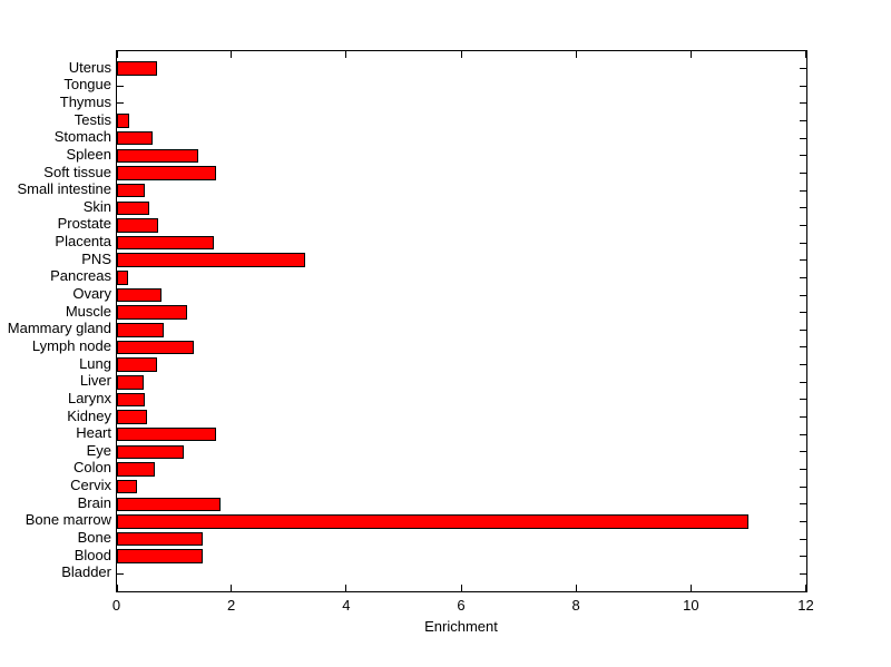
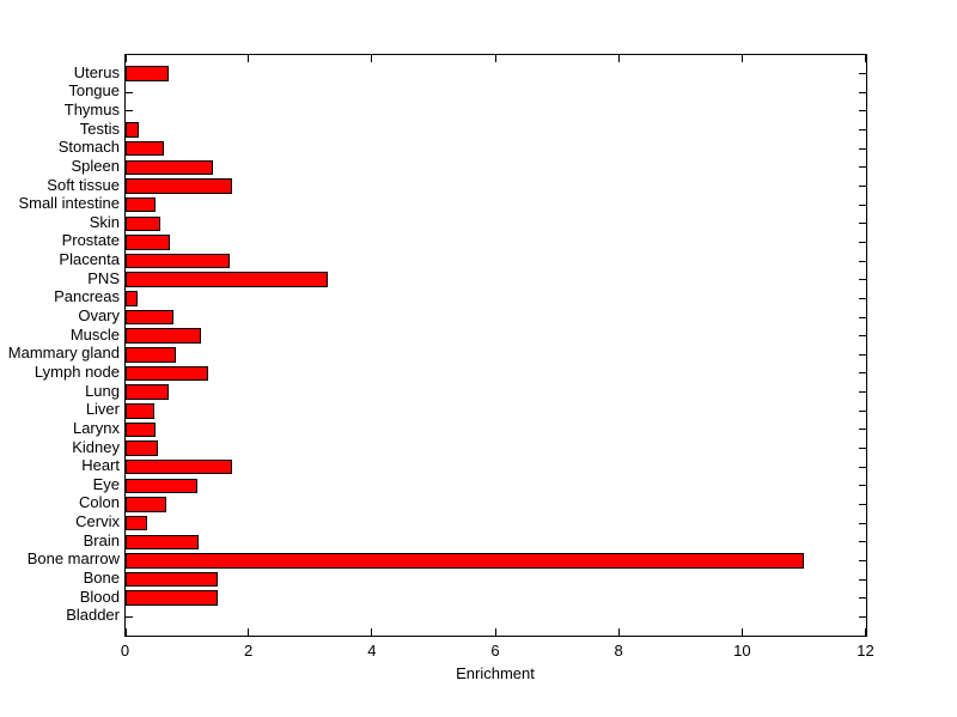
Brain: 1.8 -> 1.2
